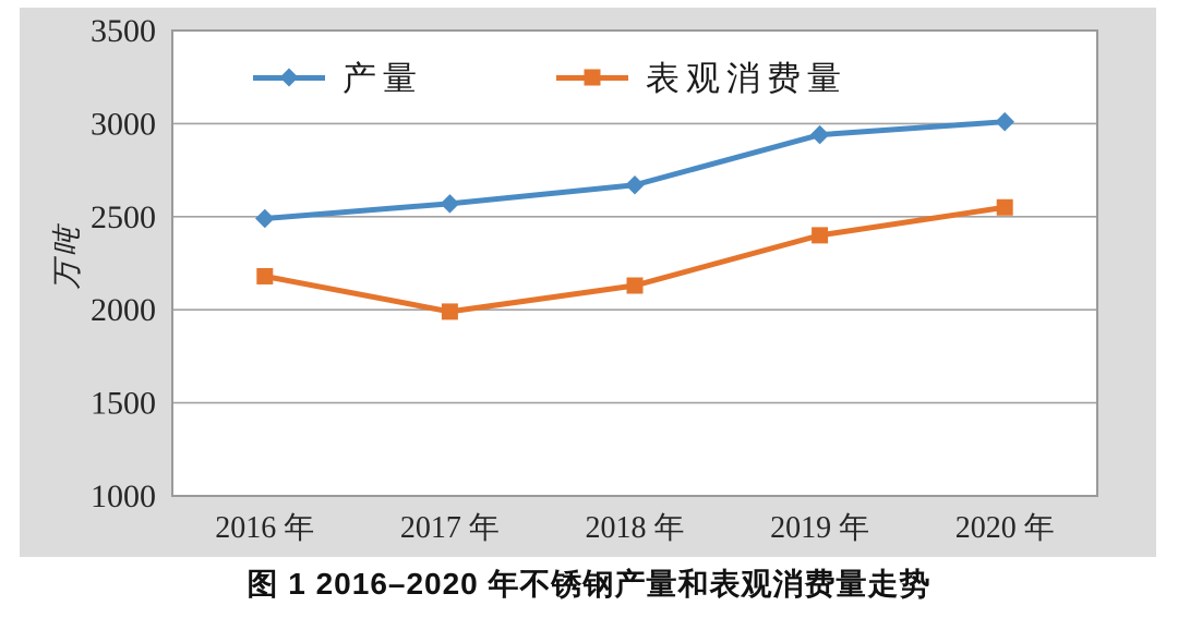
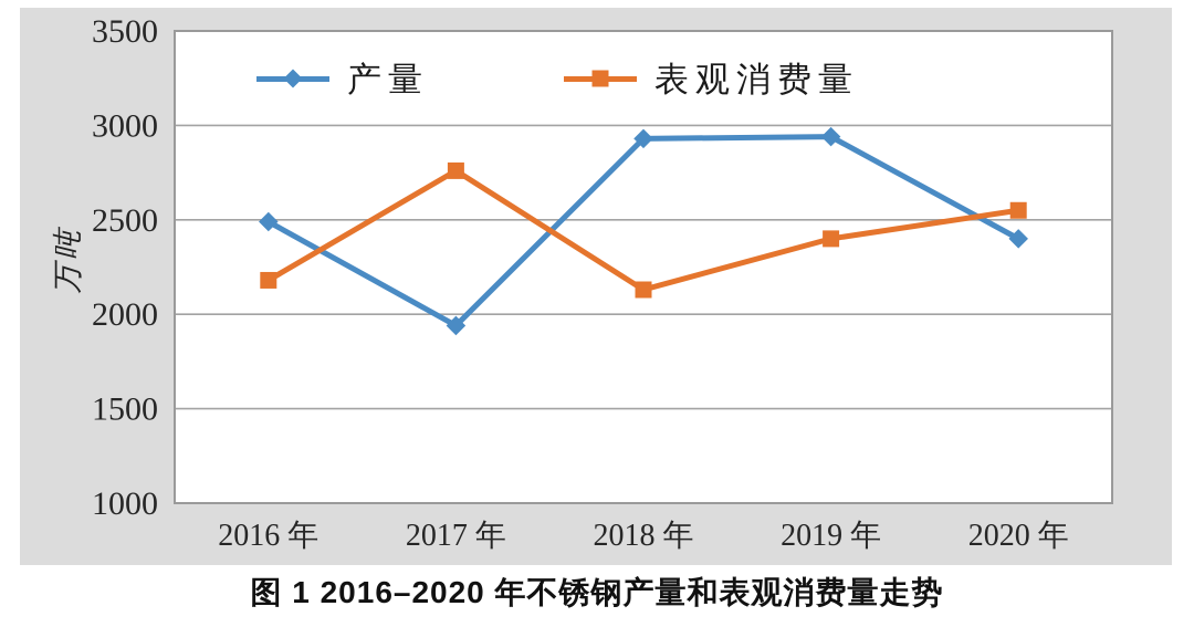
产量/2017 年: 2570 -> 1940
表观消费量/2017 年: 1990 -> 2760
产量/2018 年: 2670 -> 2930
产量/2020 年: 3010 -> 2400
